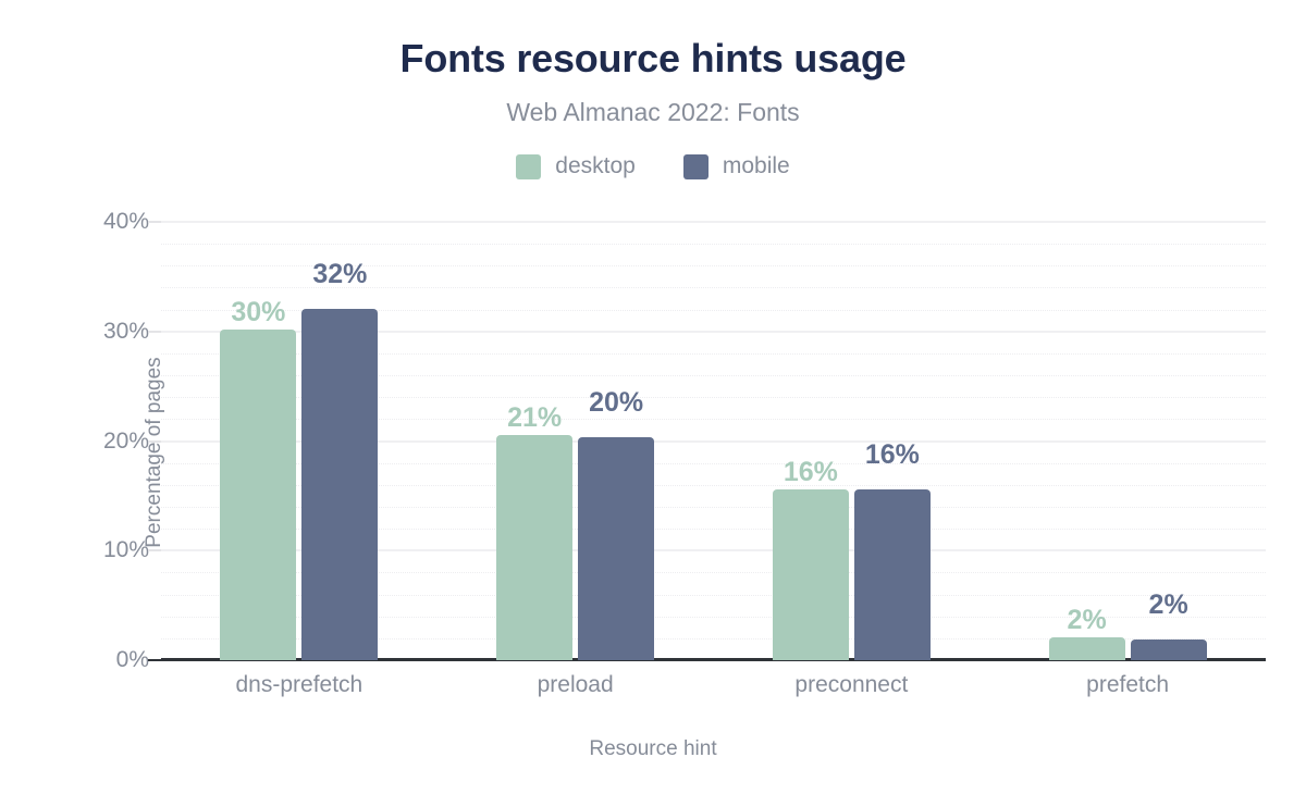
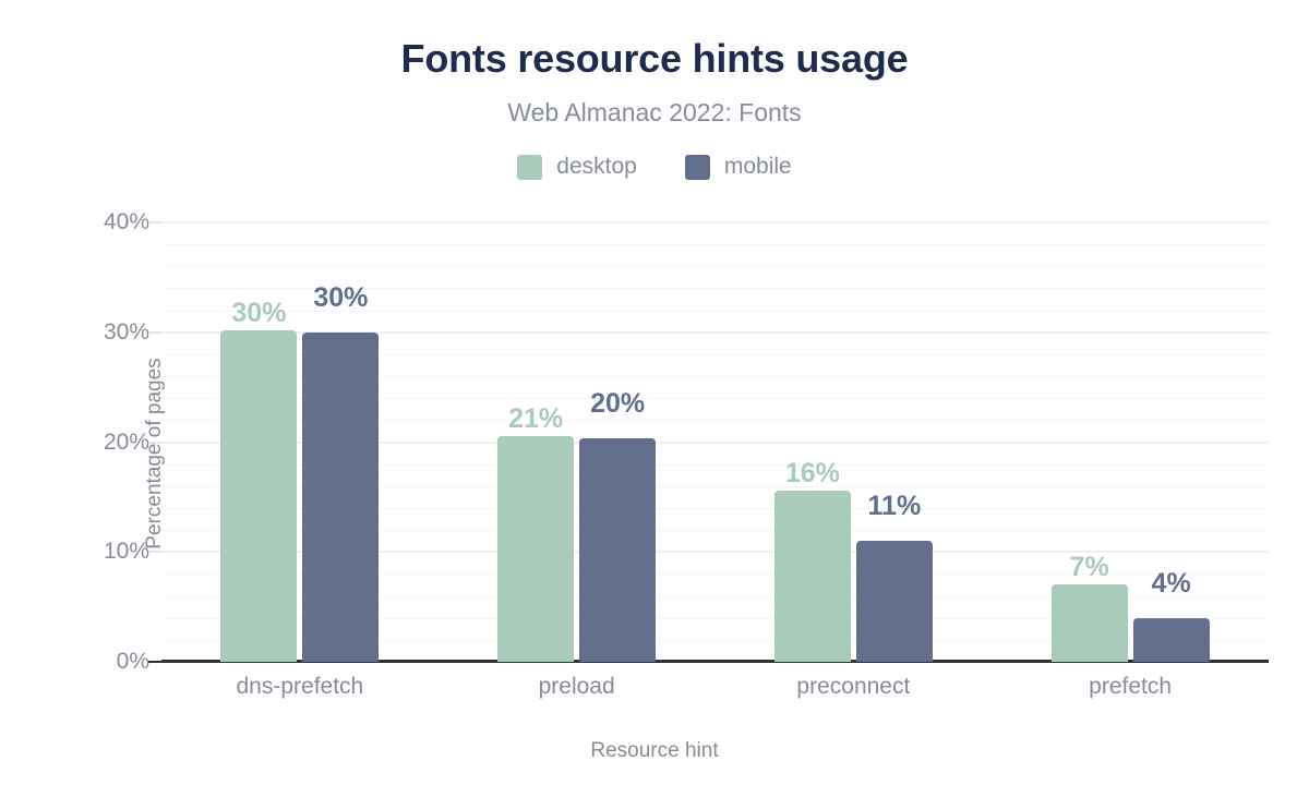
mobile/dns-prefetch: 32% -> 30%
mobile/preconnect: 16% -> 11%
desktop/prefetch: 2% -> 7%
mobile/prefetch: 2% -> 4%
